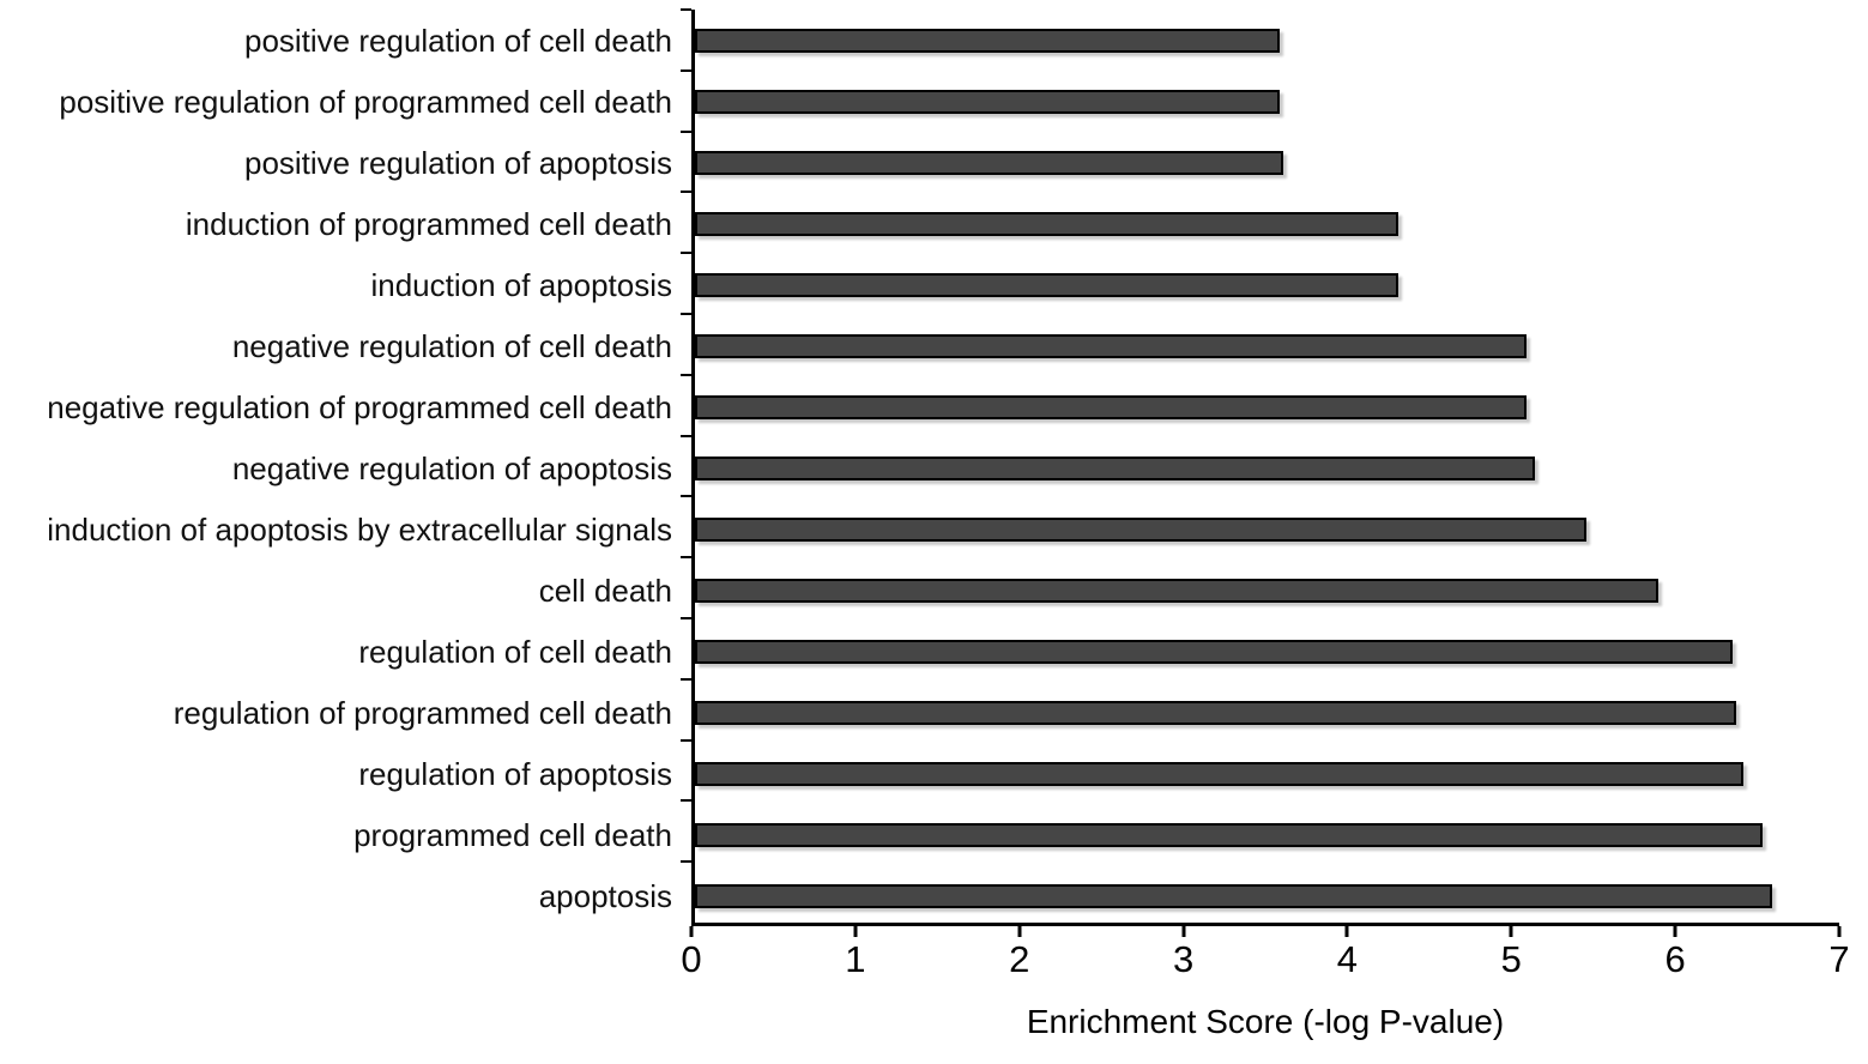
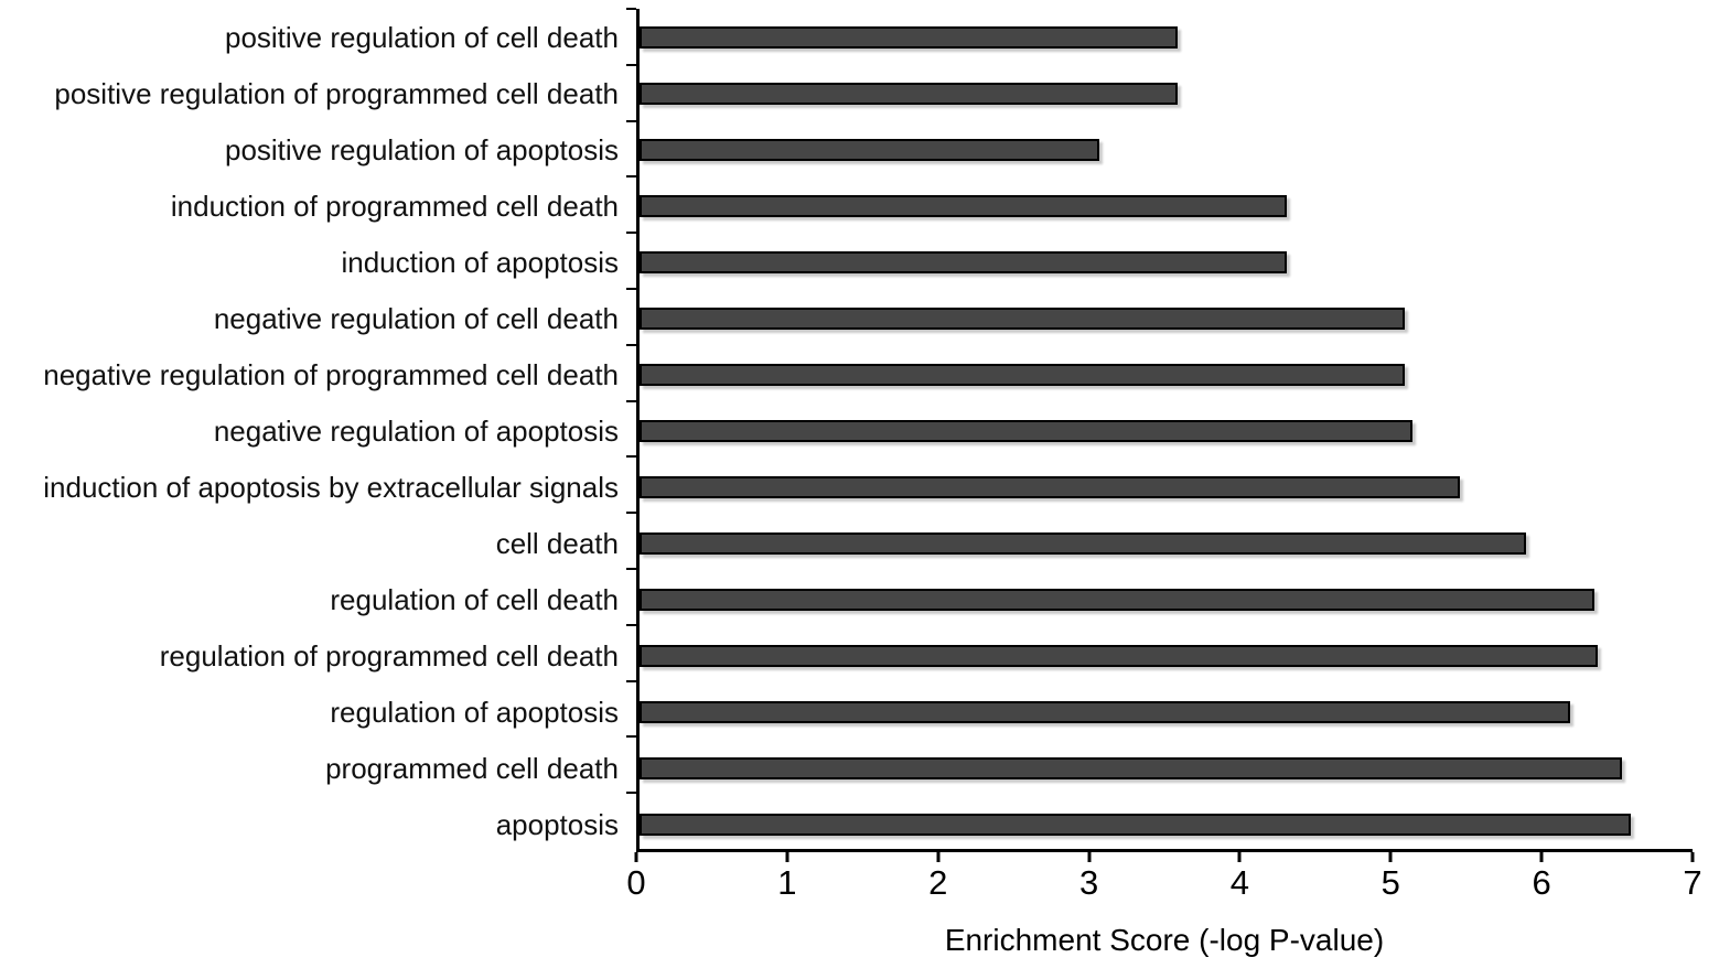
positive regulation of apoptosis: 3.60 -> 3.06
regulation of apoptosis: 6.41 -> 6.19
